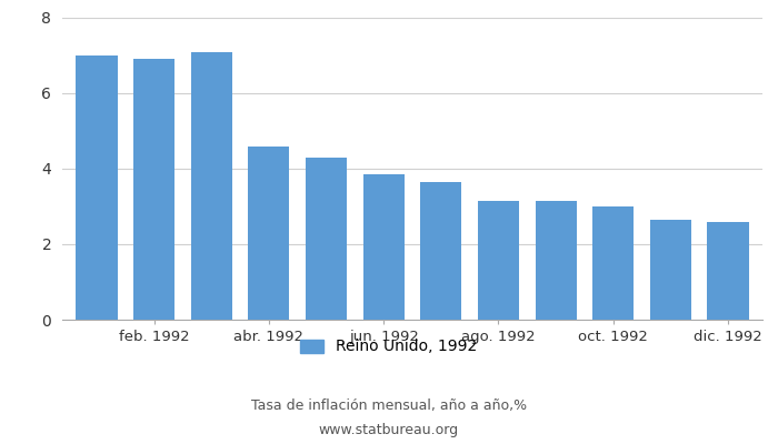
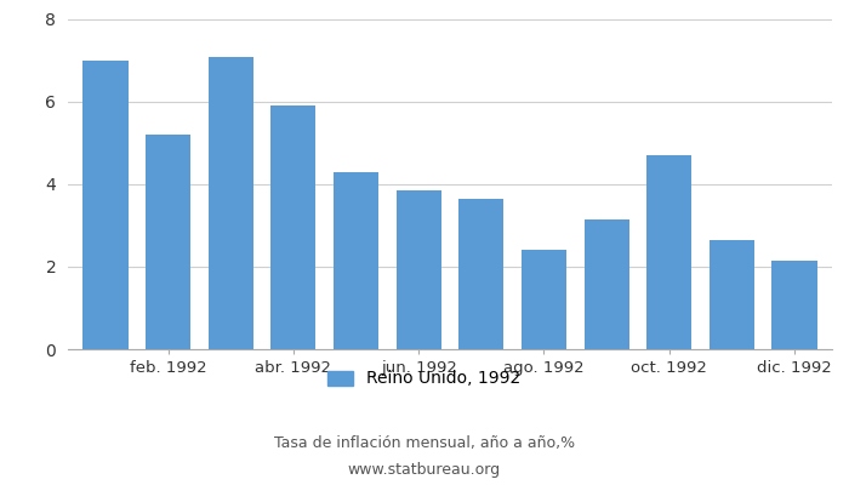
feb. 1992: 6.90 -> 5.20
abr. 1992: 4.60 -> 5.90
ago. 1992: 3.15 -> 2.40
oct. 1992: 3.00 -> 4.70
dic. 1992: 2.60 -> 2.15
